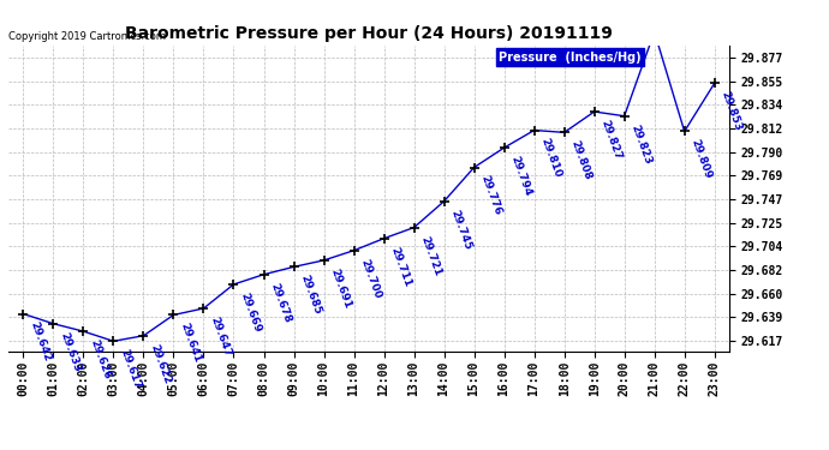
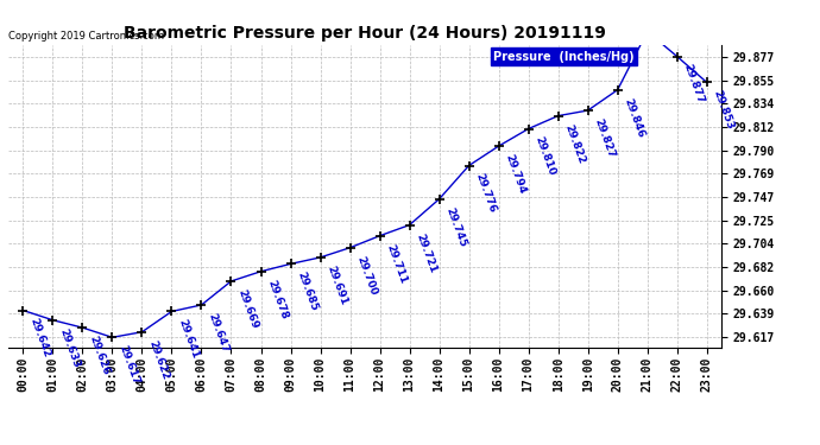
18:00: 29.808 -> 29.822
20:00: 29.823 -> 29.846
22:00: 29.809 -> 29.877
